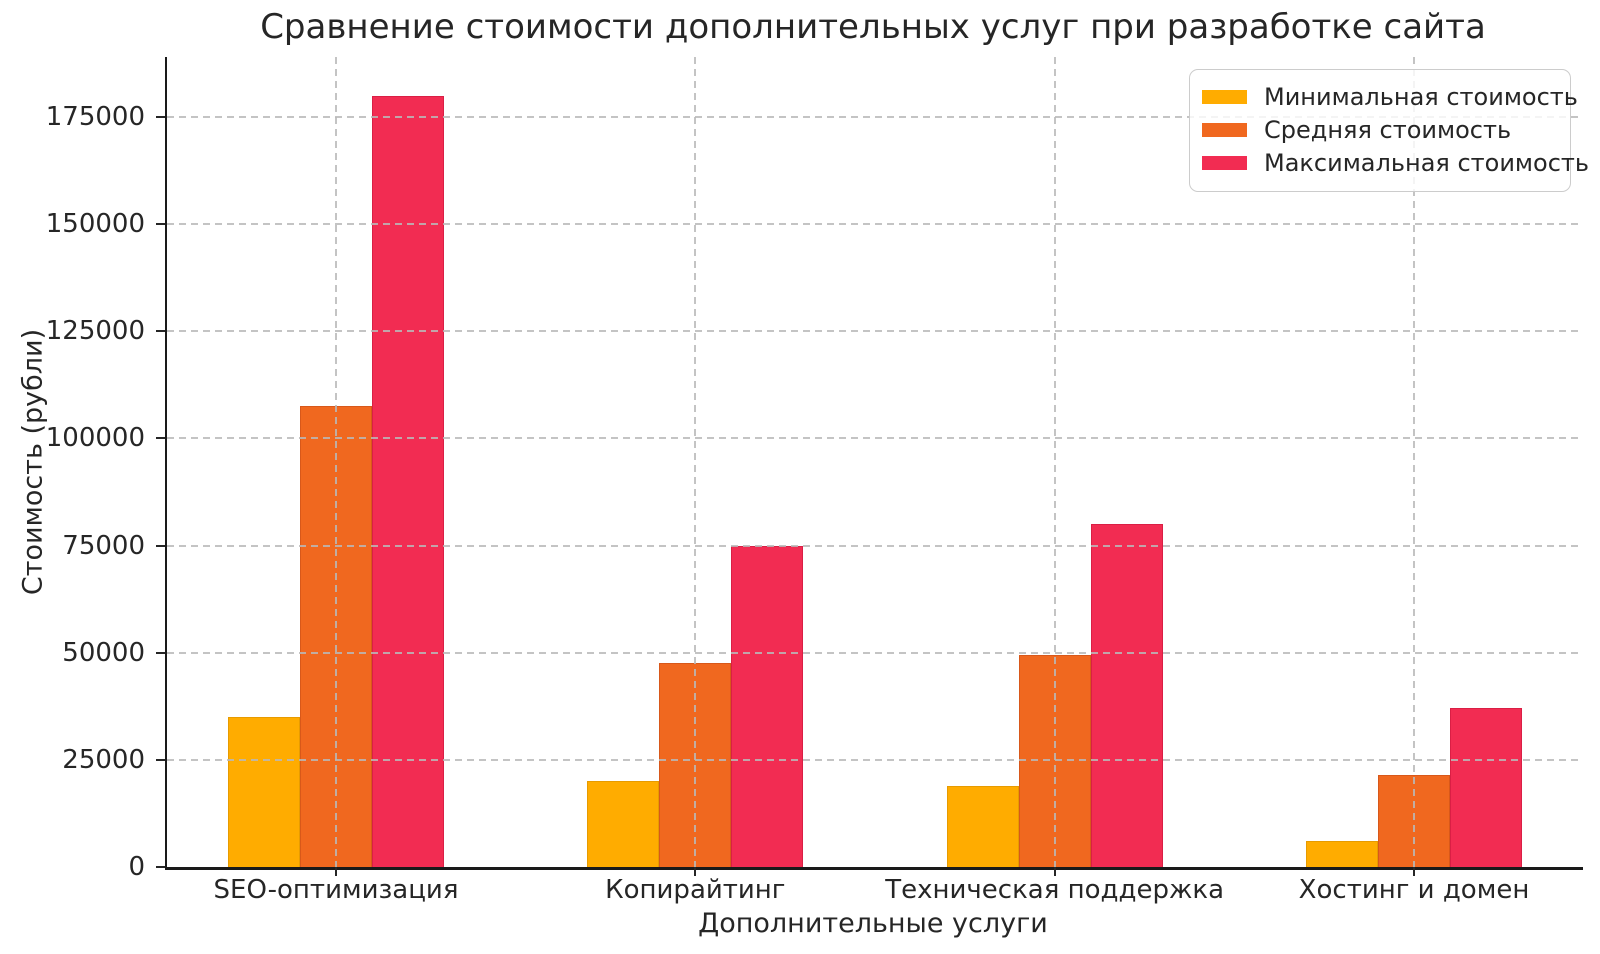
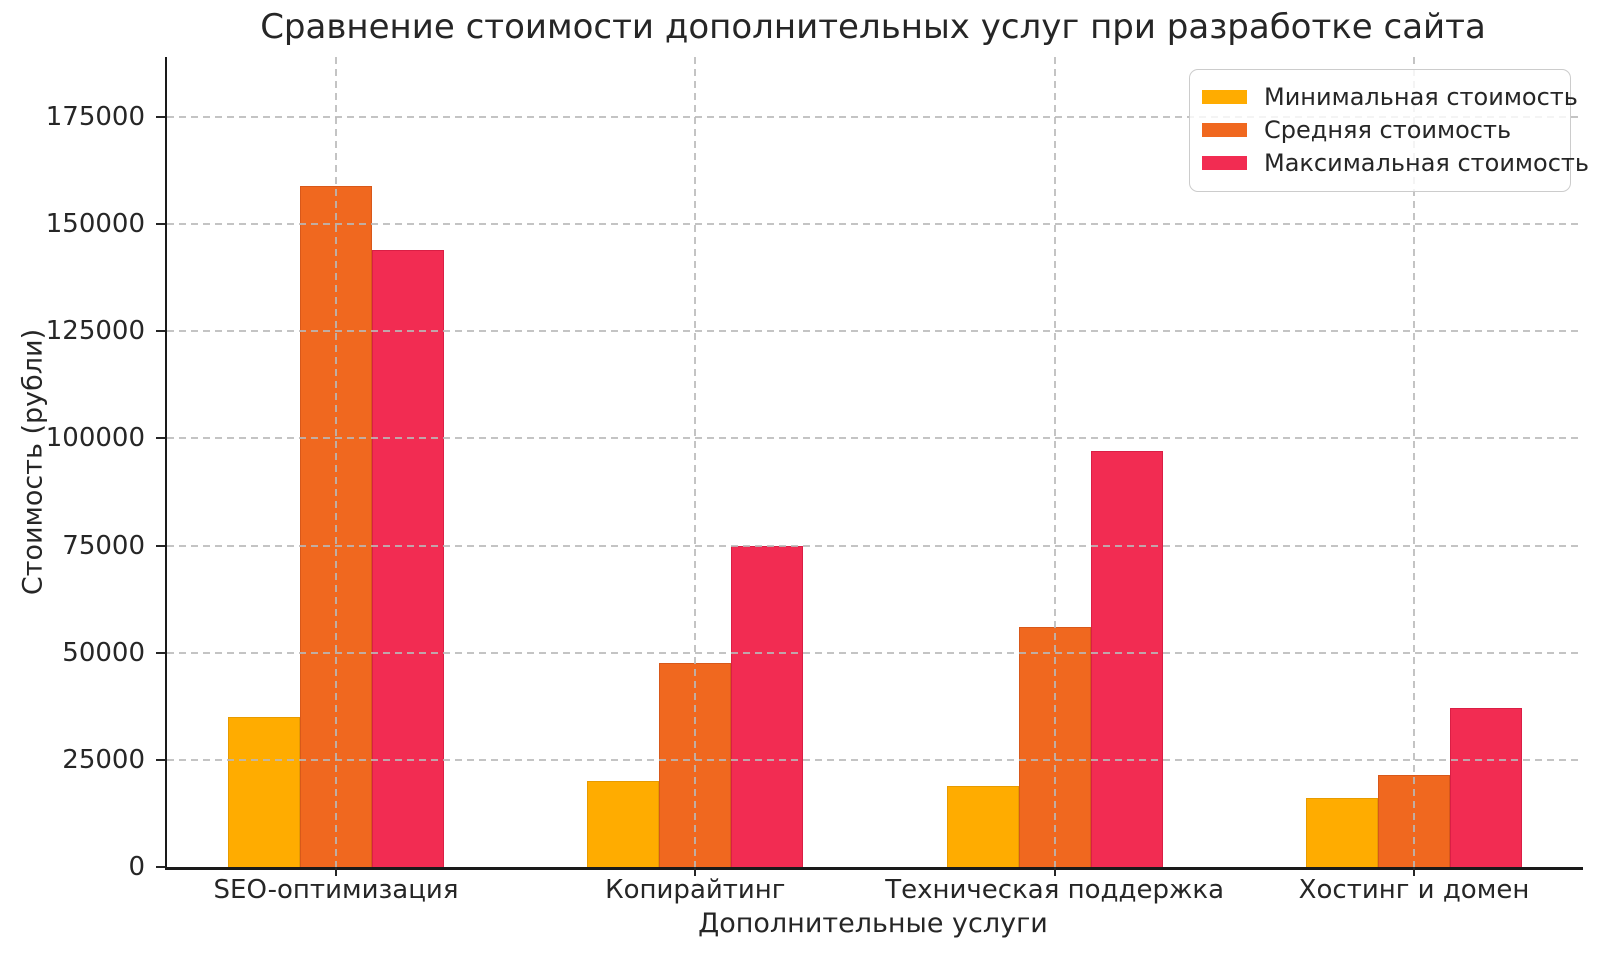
Средняя стоимость/SEO-оптимизация: 108000 -> 159000
Максимальная стоимость/SEO-оптимизация: 180000 -> 144000
Средняя стоимость/Техническая поддержка: 50000 -> 56000
Максимальная стоимость/Техническая поддержка: 80000 -> 97000
Минимальная стоимость/Хостинг и домен: 6000 -> 16000
